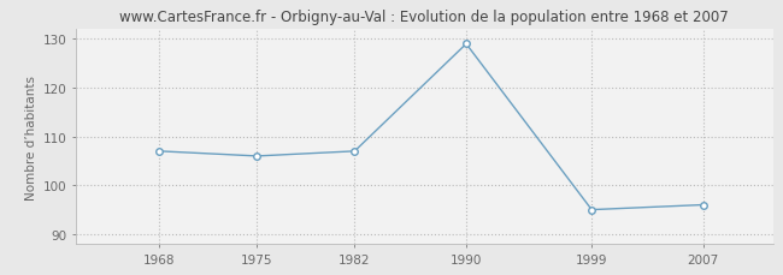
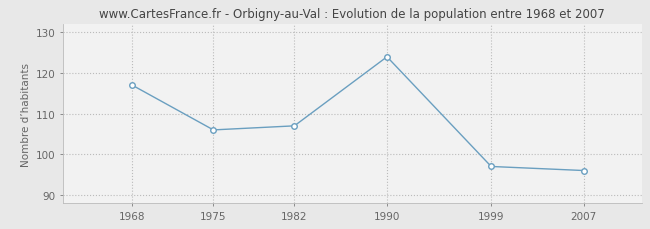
1968: 107 -> 117
1990: 129 -> 124
1999: 95 -> 97
